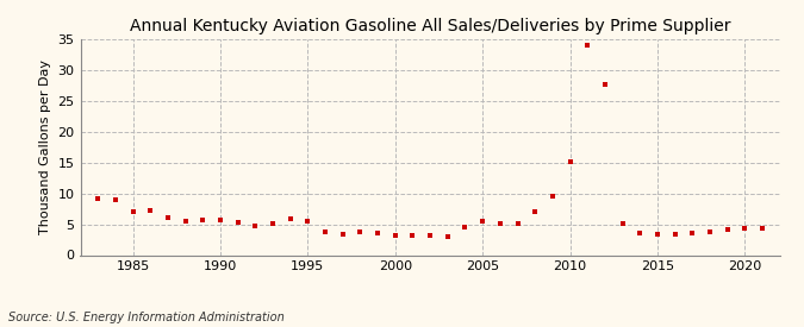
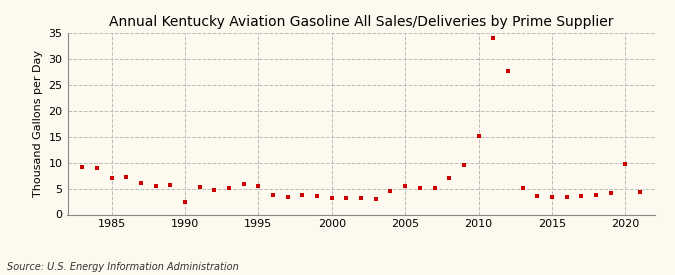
1990: 5.7 -> 2.4
2020: 4.4 -> 9.8
